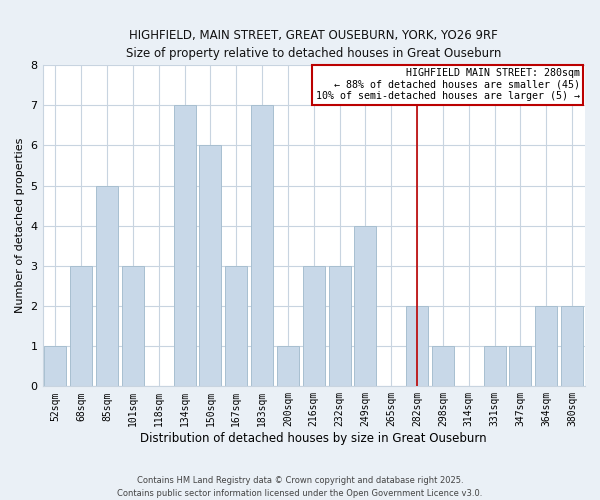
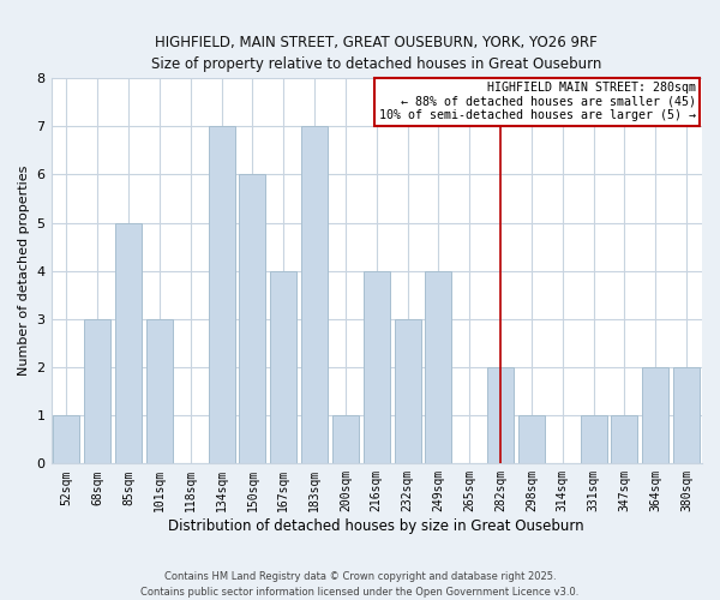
167sqm: 3 -> 4
216sqm: 3 -> 4
